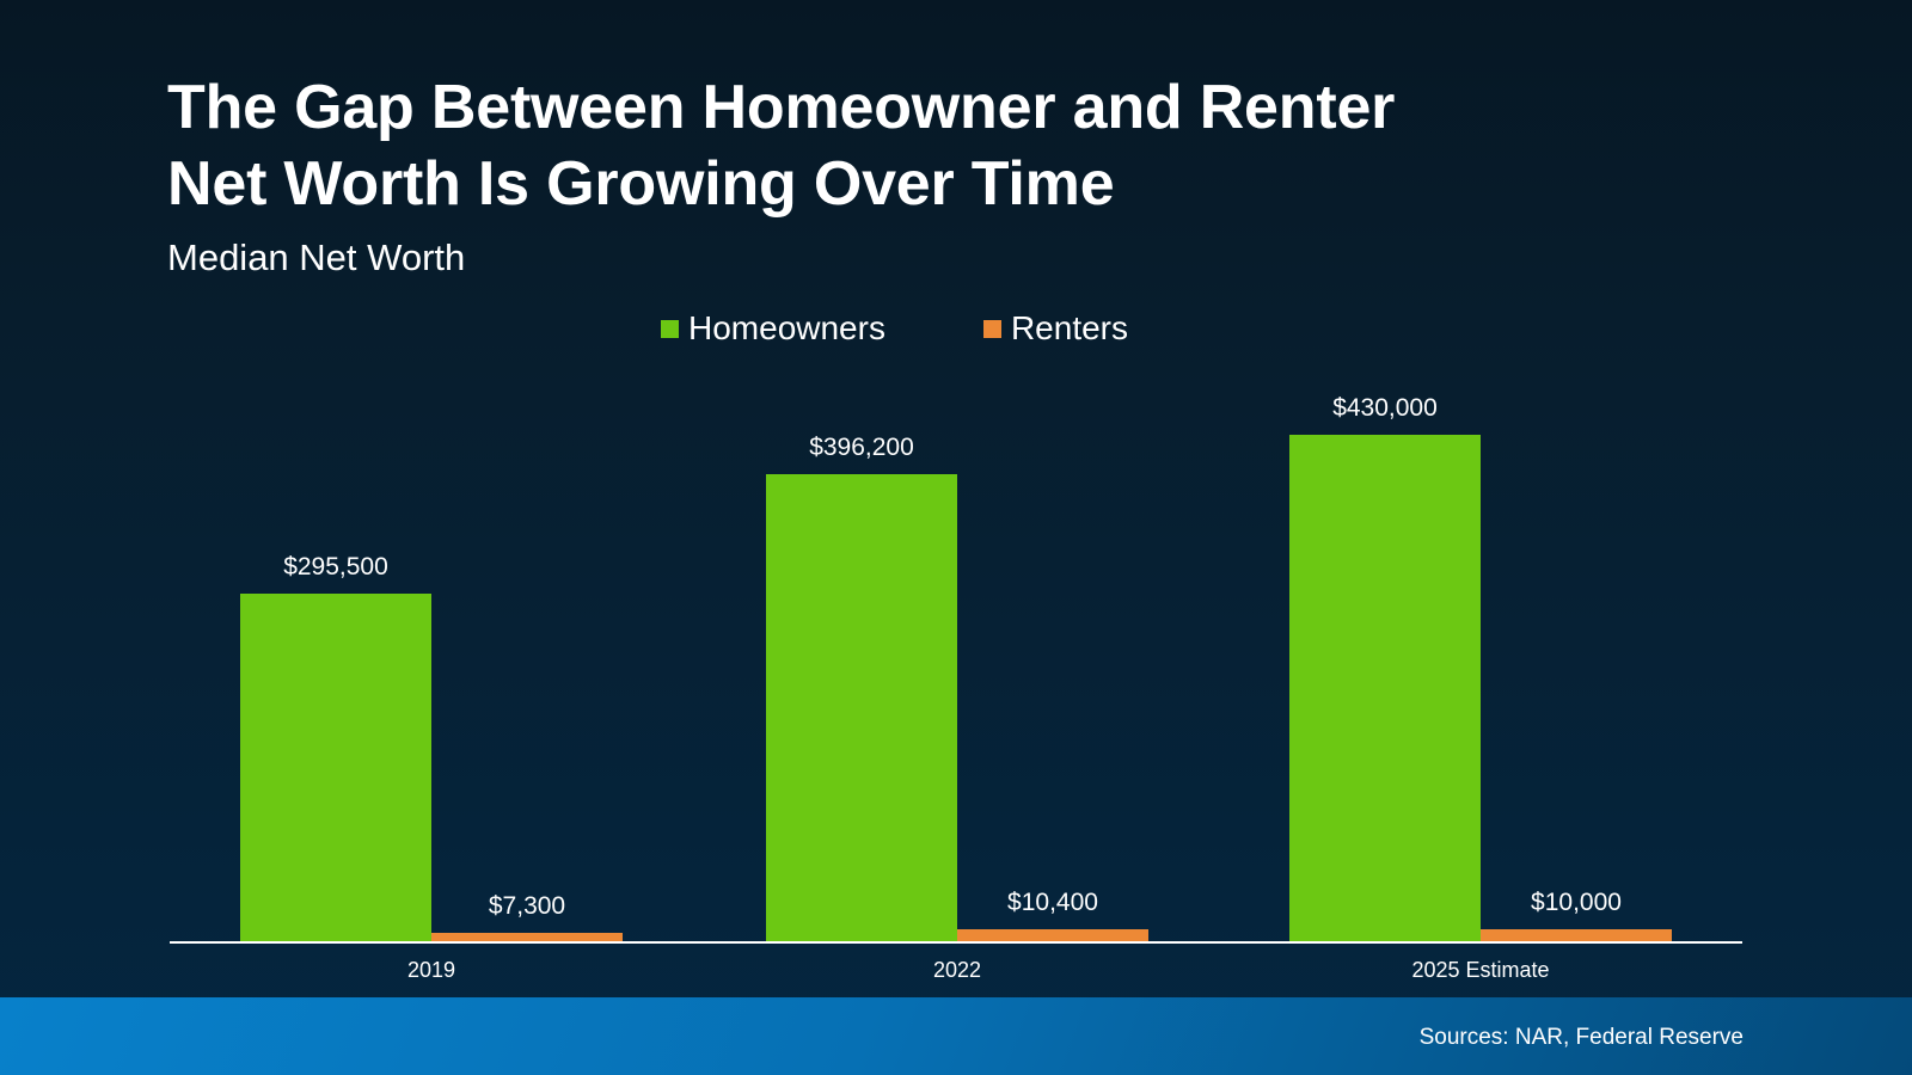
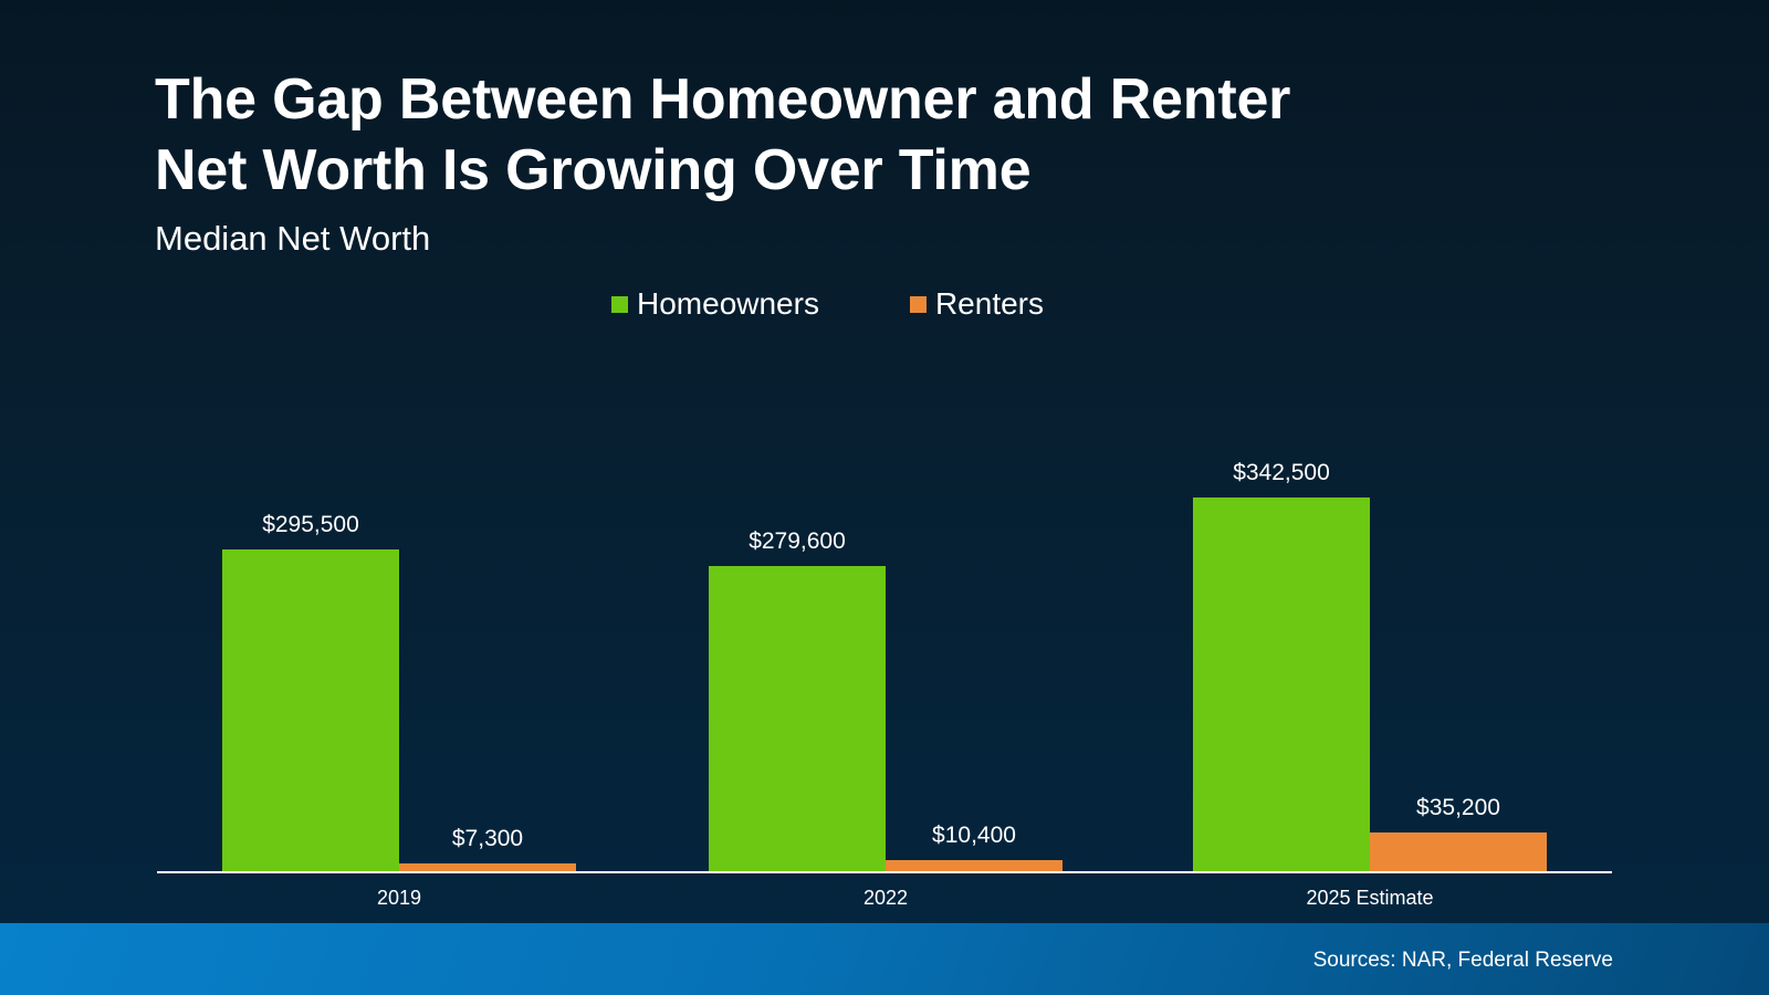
Homeowners/2022: $396,200 -> $279,600
Homeowners/2025 Estimate: $430,000 -> $342,500
Renters/2025 Estimate: $10,000 -> $35,200
